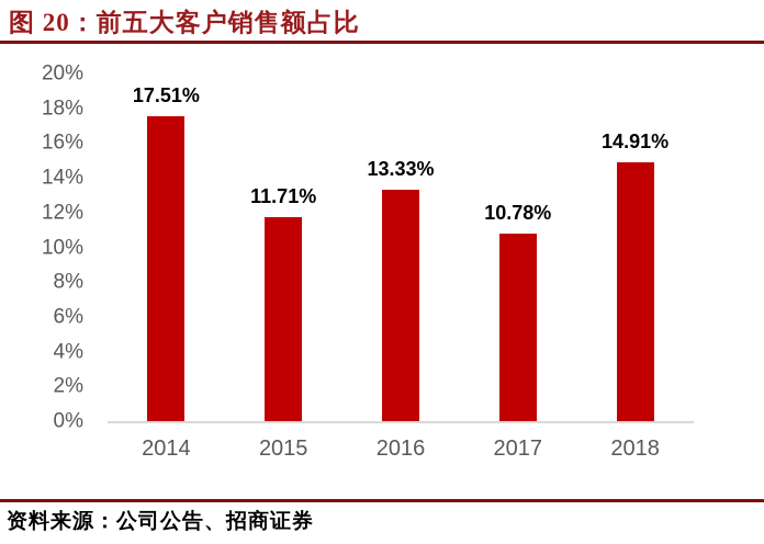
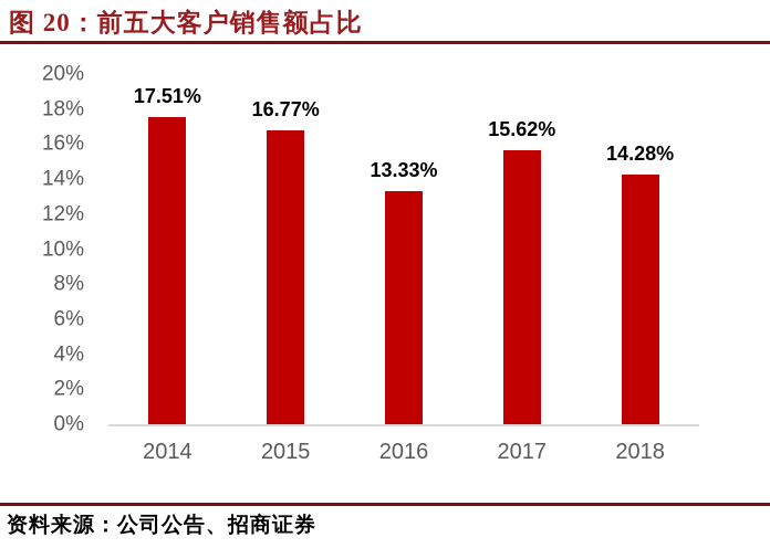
2015: 11.71% -> 16.77%
2017: 10.78% -> 15.62%
2018: 14.91% -> 14.28%
